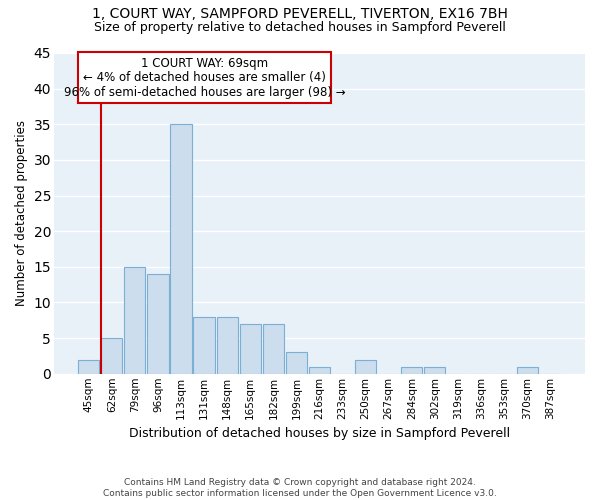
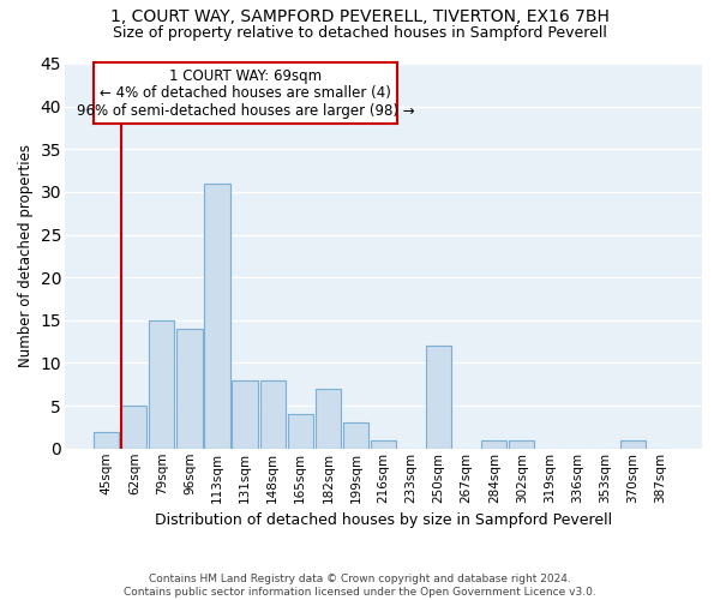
113sqm: 35 -> 31
165sqm: 7 -> 4
250sqm: 2 -> 12
